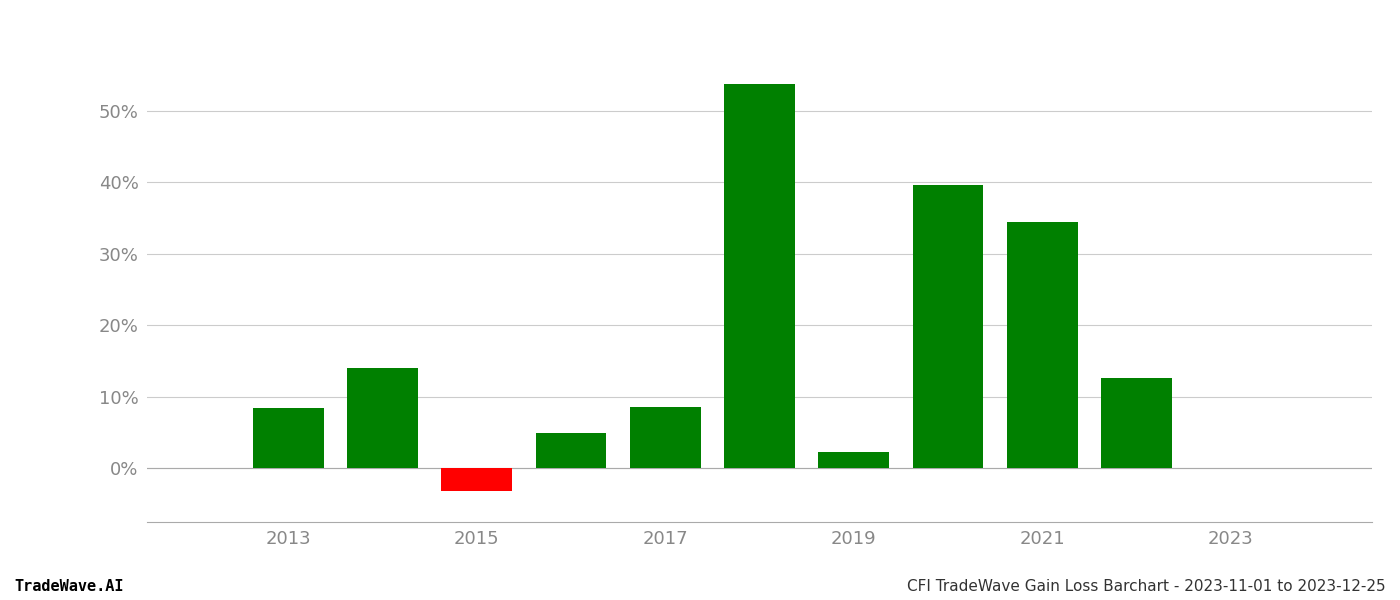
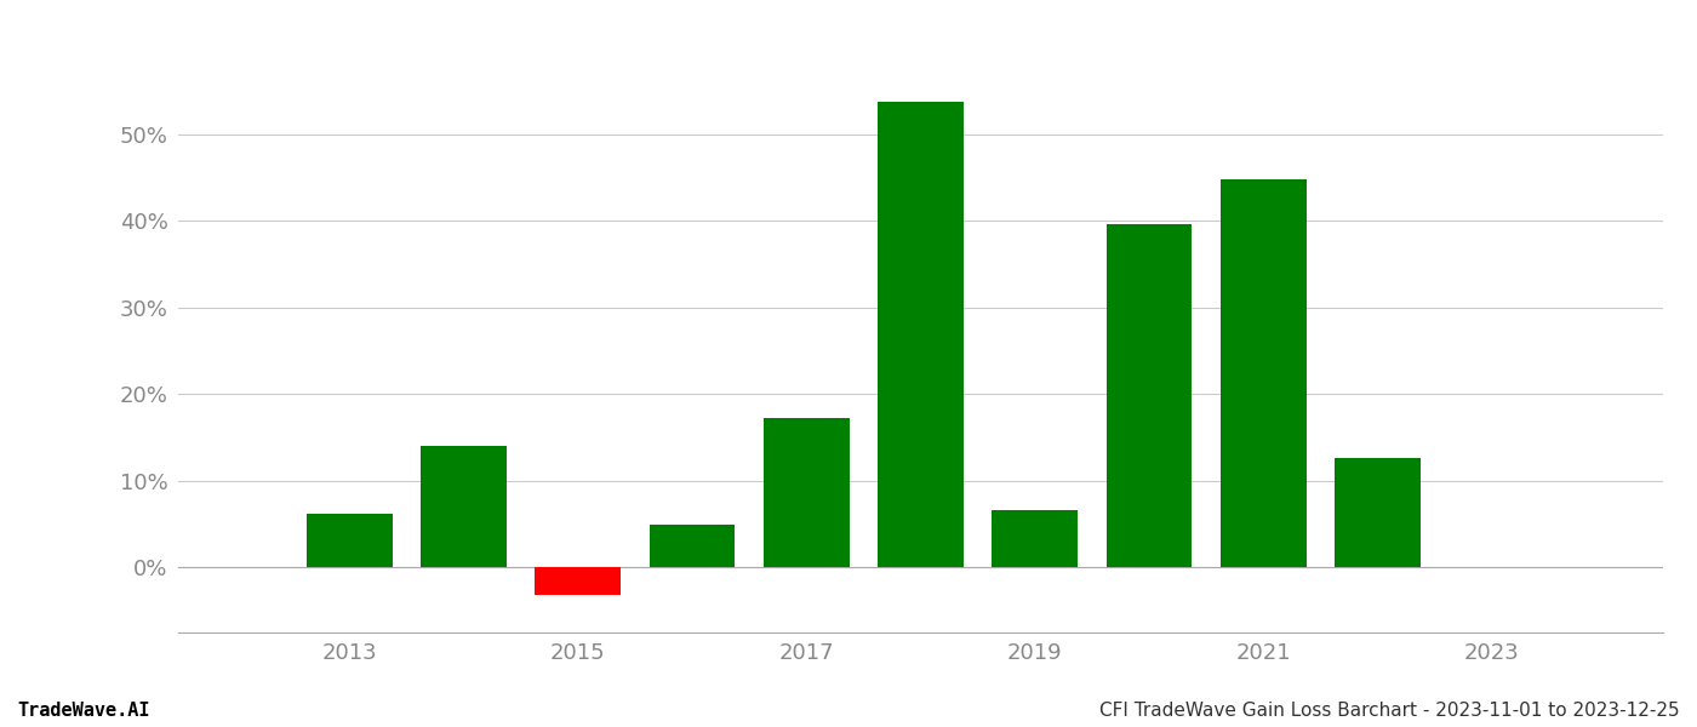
2013: 8.5% -> 6.2%
2017: 8.6% -> 17.2%
2019: 2.3% -> 6.6%
2021: 34.5% -> 44.8%
